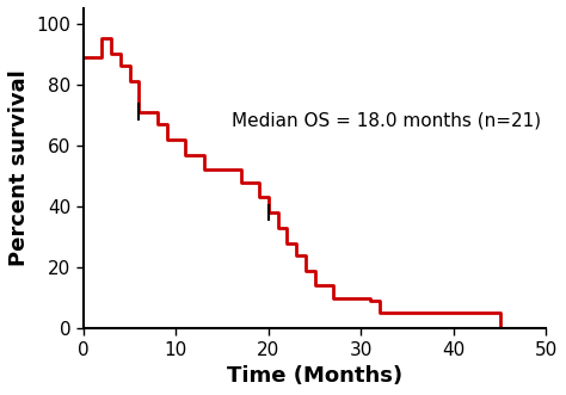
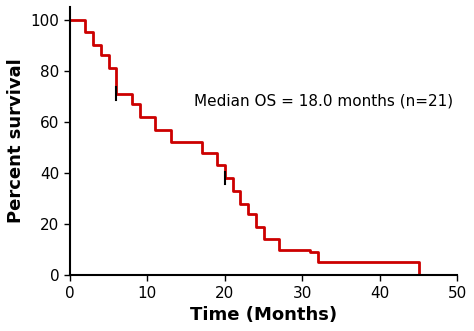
0: 89 -> 100
